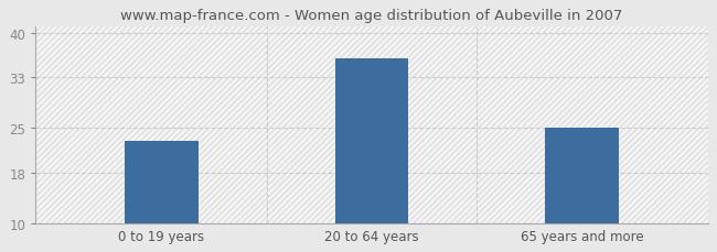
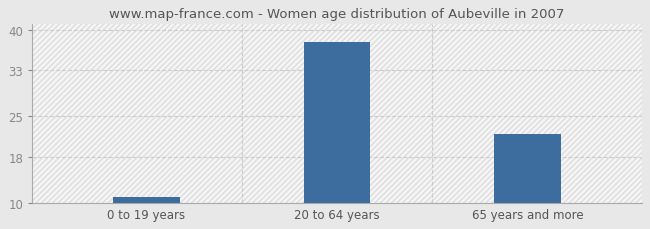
0 to 19 years: 23 -> 11
20 to 64 years: 36 -> 38
65 years and more: 25 -> 22
